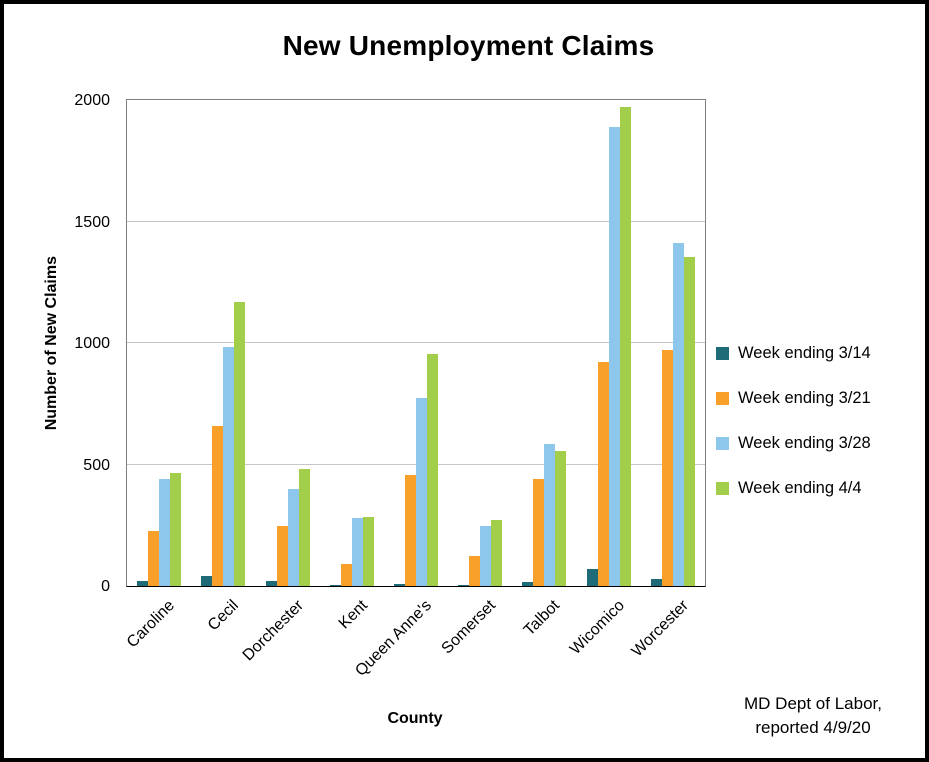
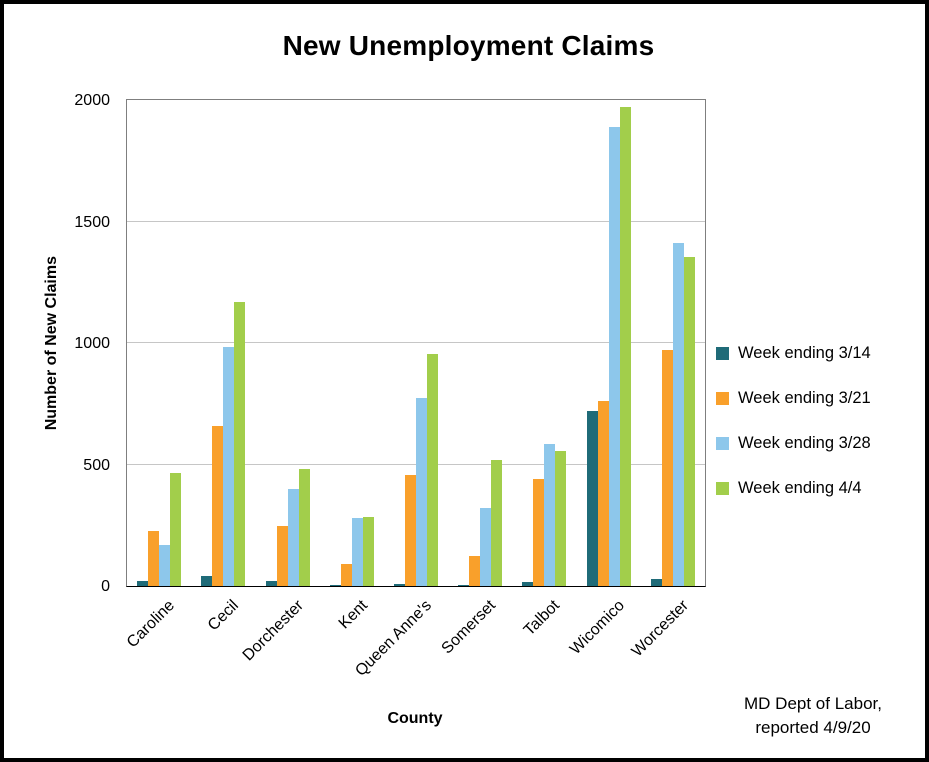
Week ending 3/28/Caroline: 440 -> 170
Week ending 3/28/Somerset: 240 -> 320
Week ending 4/4/Somerset: 270 -> 520
Week ending 3/14/Wicomico: 70 -> 720
Week ending 3/21/Wicomico: 920 -> 760
